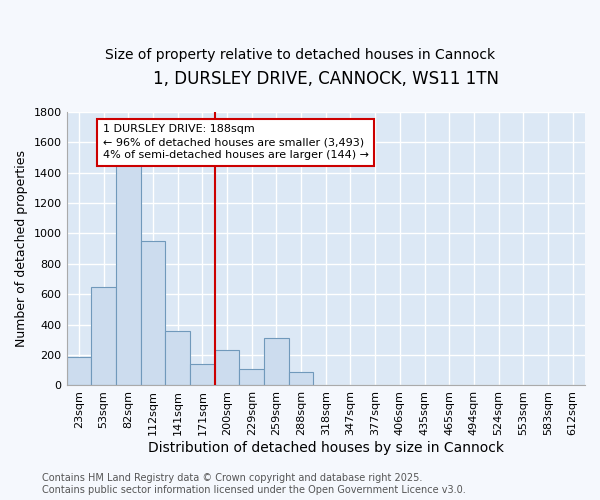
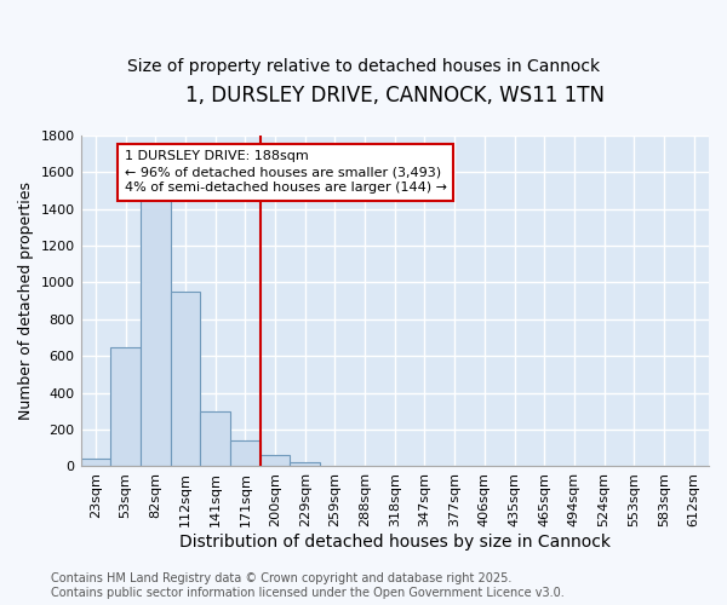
23sqm: 190 -> 40
141sqm: 360 -> 300
200sqm: 230 -> 60
229sqm: 110 -> 20
259sqm: 310 -> 0
288sqm: 90 -> 0
